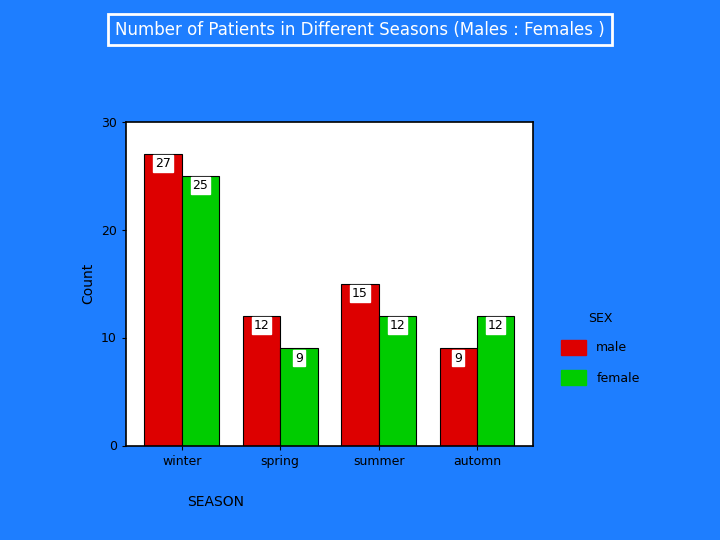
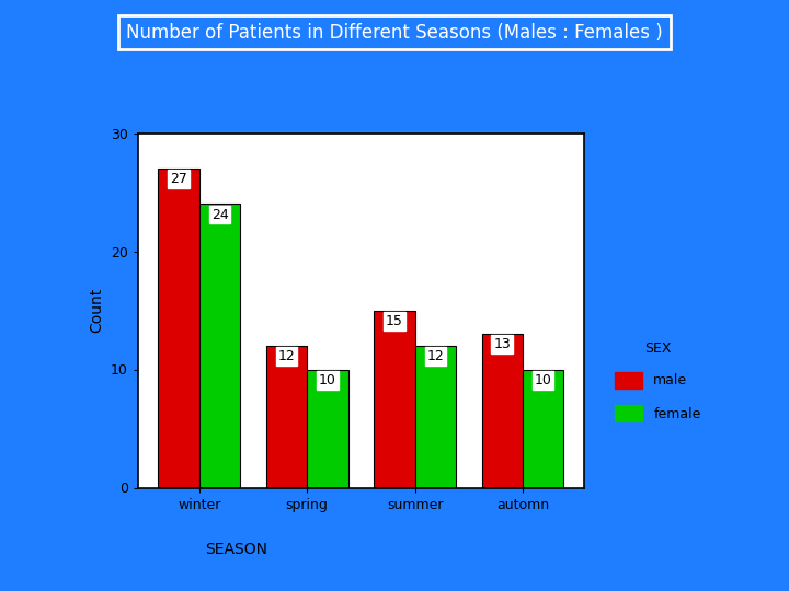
female/winter: 25 -> 24
female/spring: 9 -> 10
male/automn: 9 -> 13
female/automn: 12 -> 10
